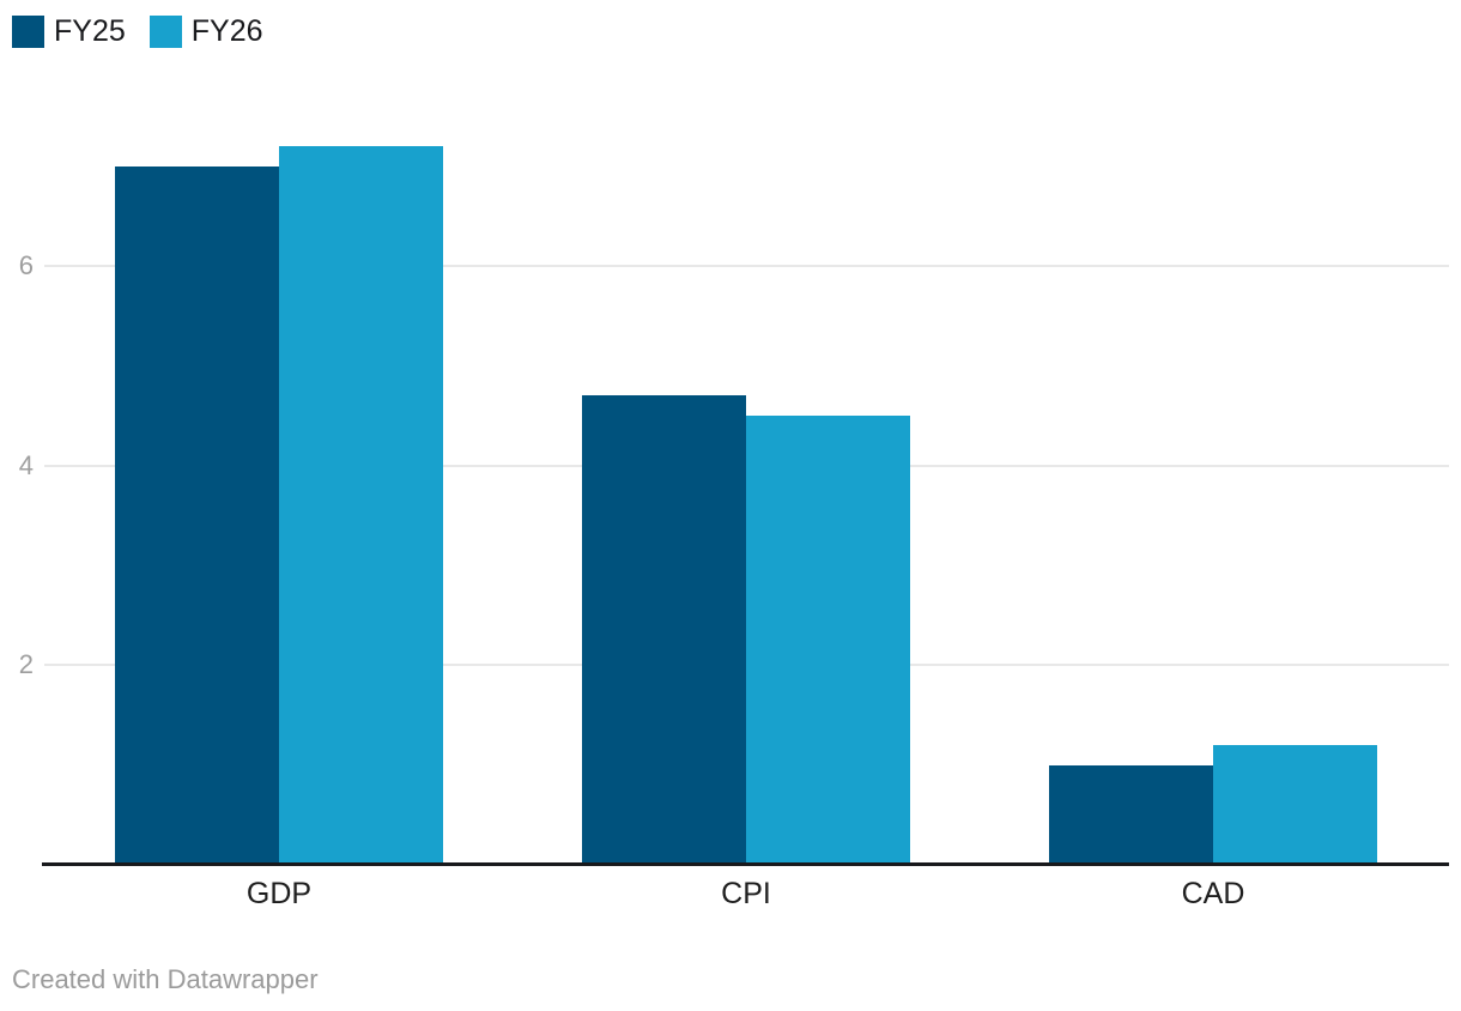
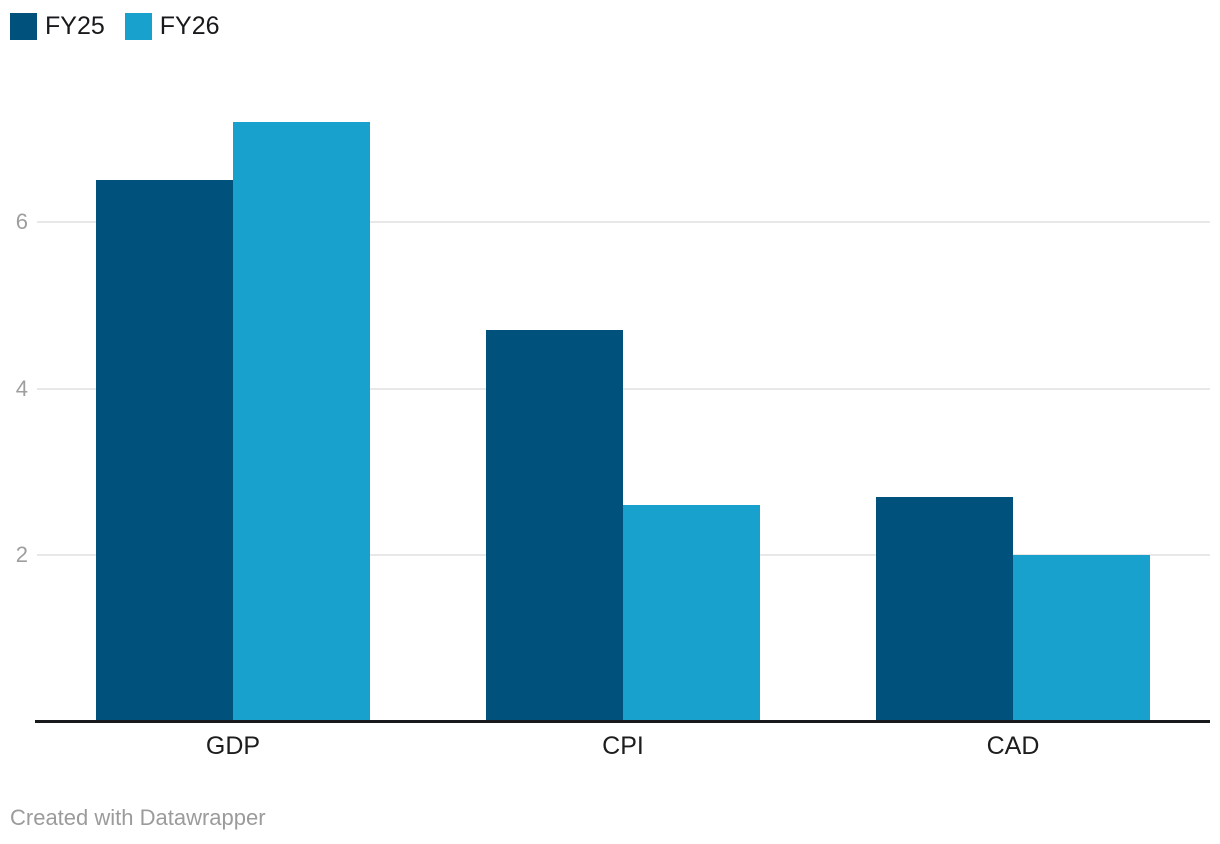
FY25/GDP: 7.0 -> 6.5
FY26/CPI: 4.5 -> 2.6
FY25/CAD: 1.0 -> 2.7
FY26/CAD: 1.2 -> 2.0
